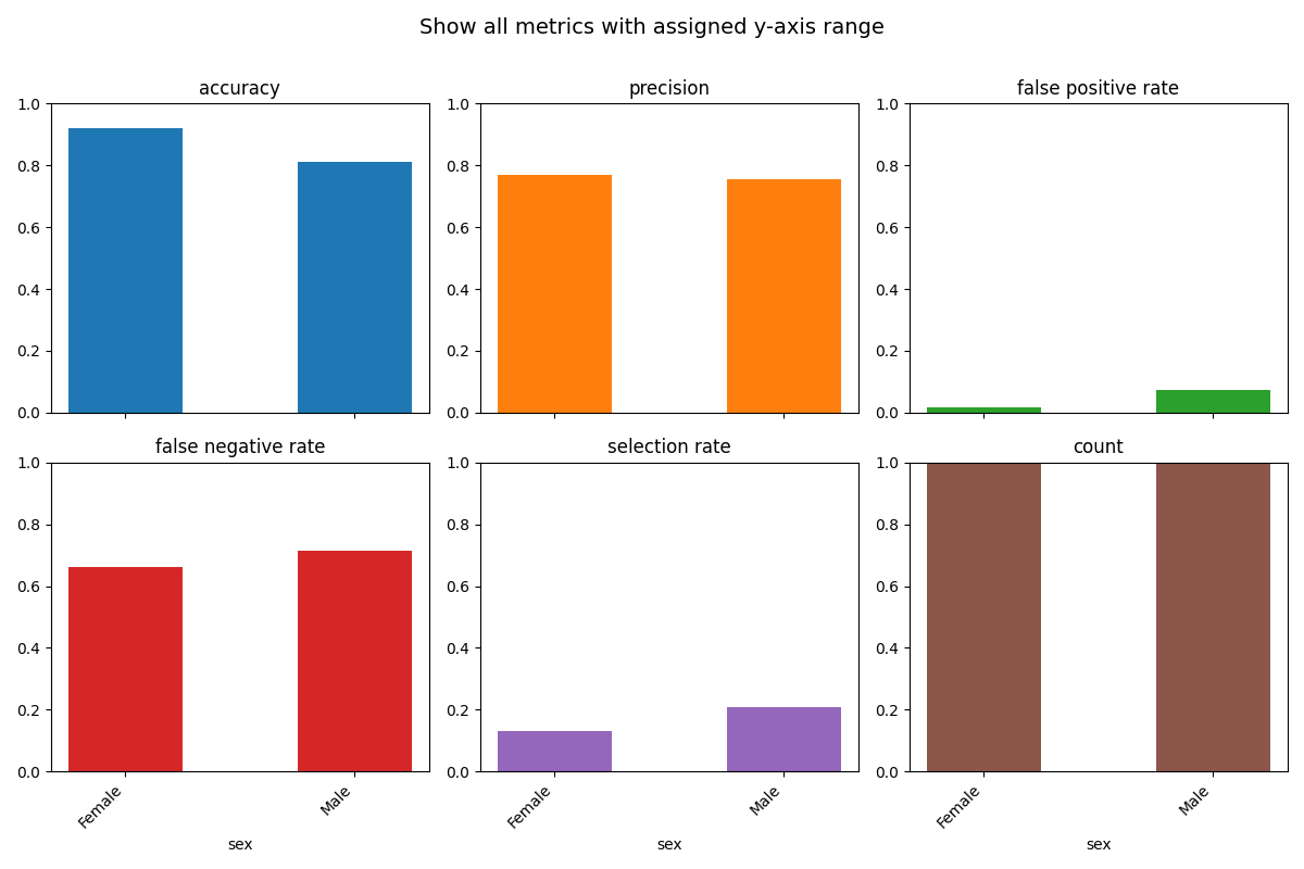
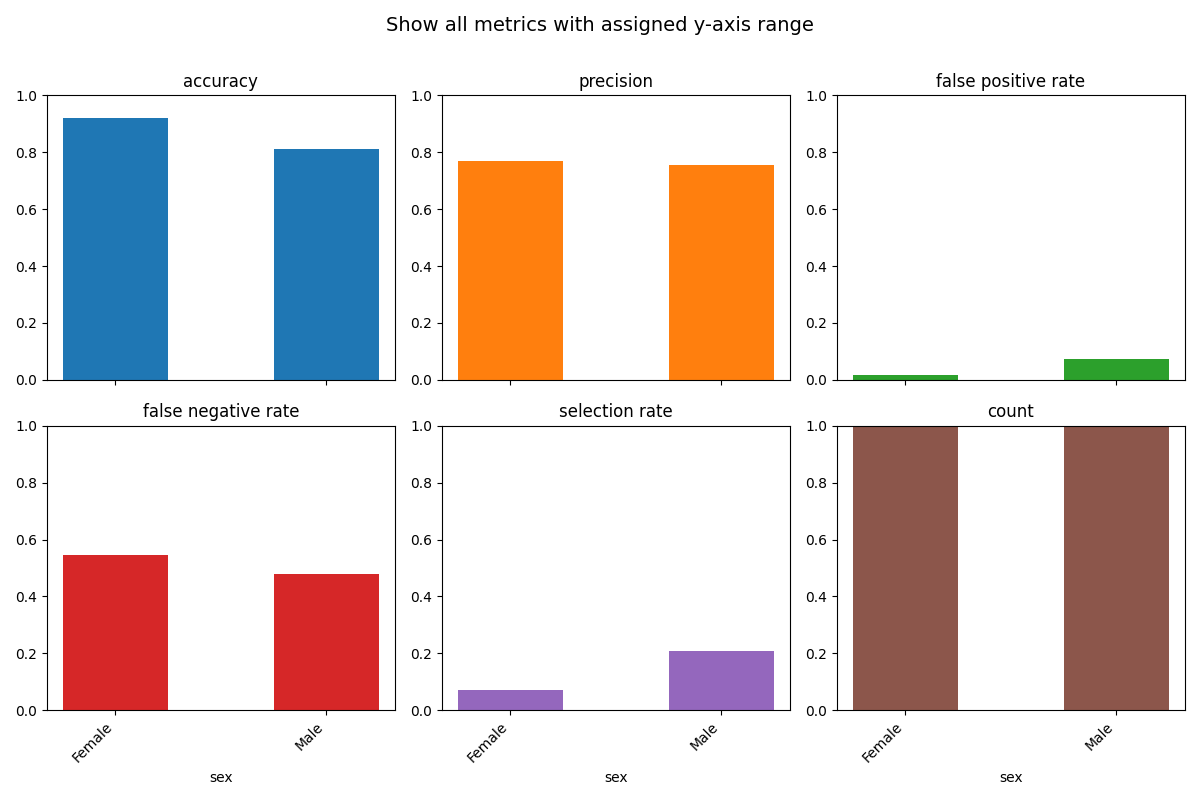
false negative rate/Female: 0.660 -> 0.545
false negative rate/Male: 0.715 -> 0.480
selection rate/Female: 0.13 -> 0.07
